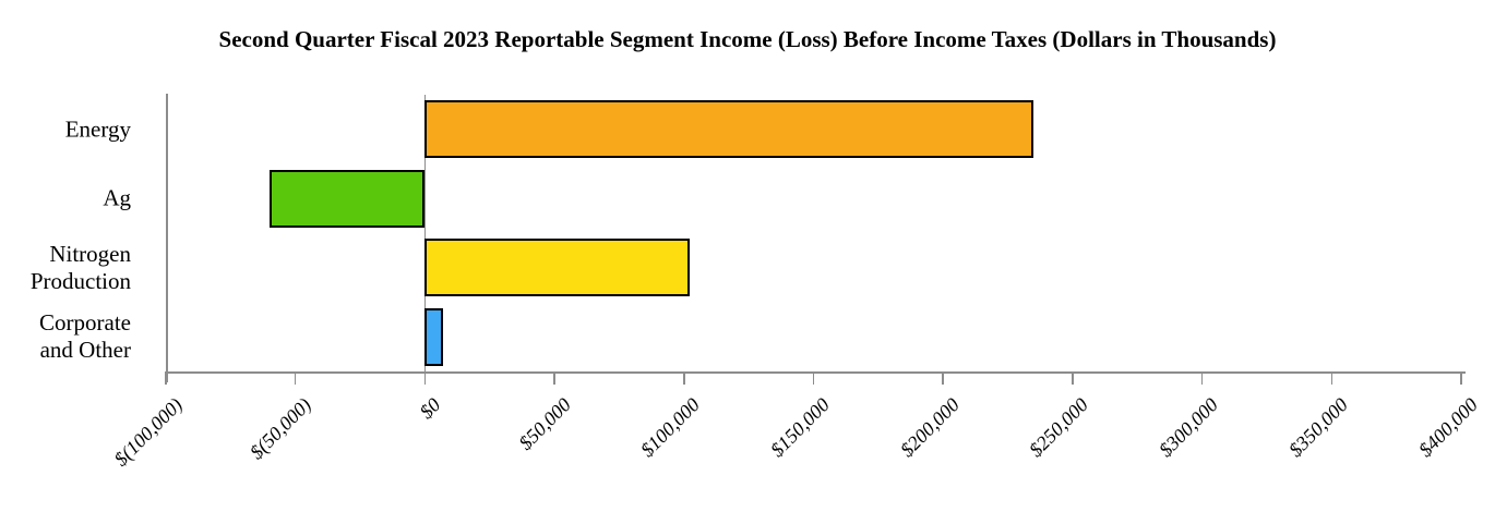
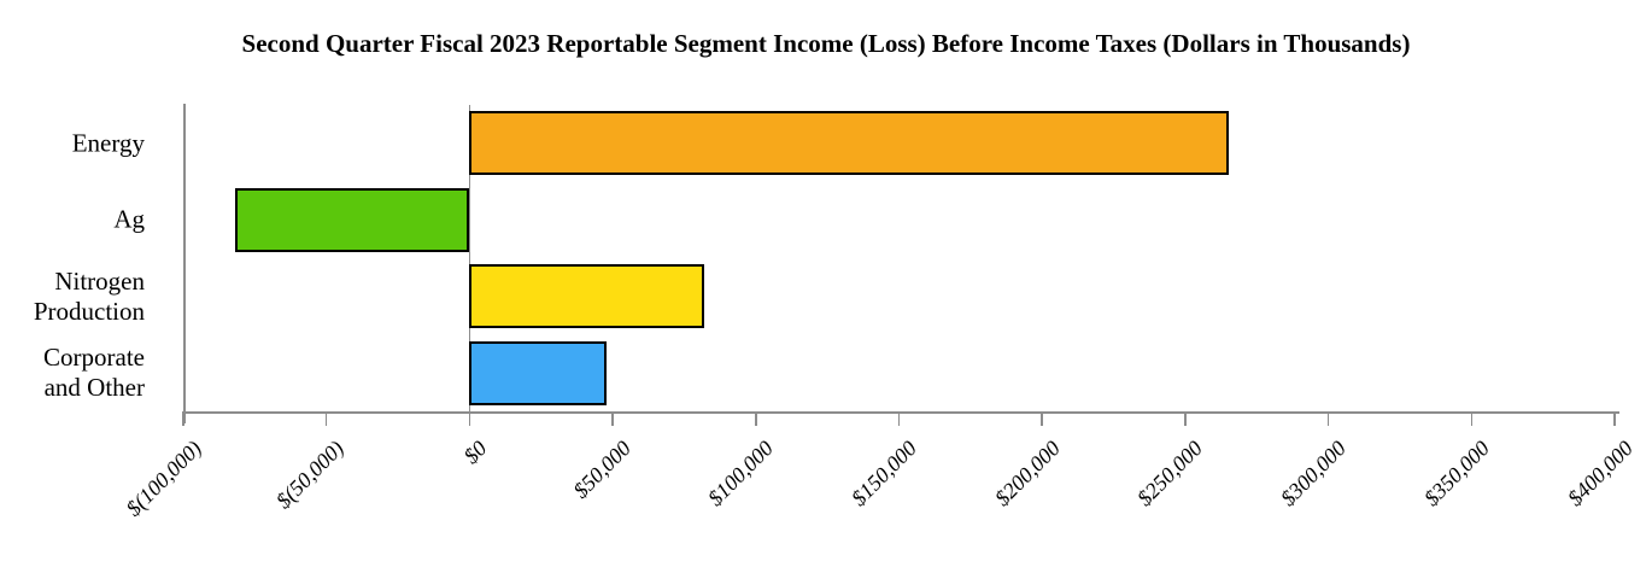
Energy: $235000 -> $265000
Ag: -$60000 -> -$82000
Nitrogen Production: $102000 -> $82000
Corporate and Other: $7000 -> $48000
